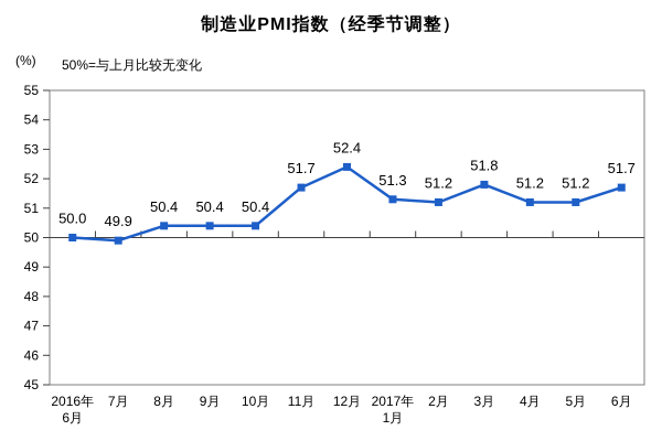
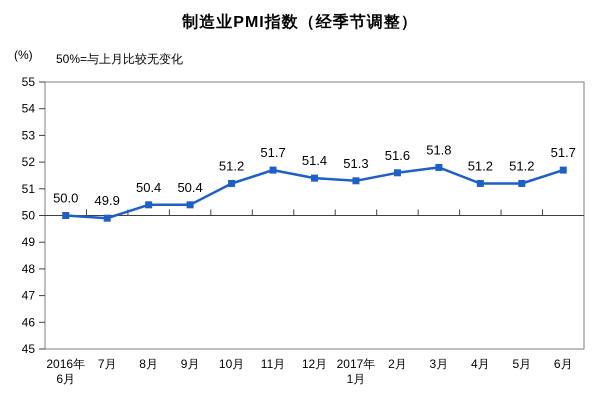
10月: 50.4 -> 51.2
12月: 52.4 -> 51.4
2月: 51.2 -> 51.6
